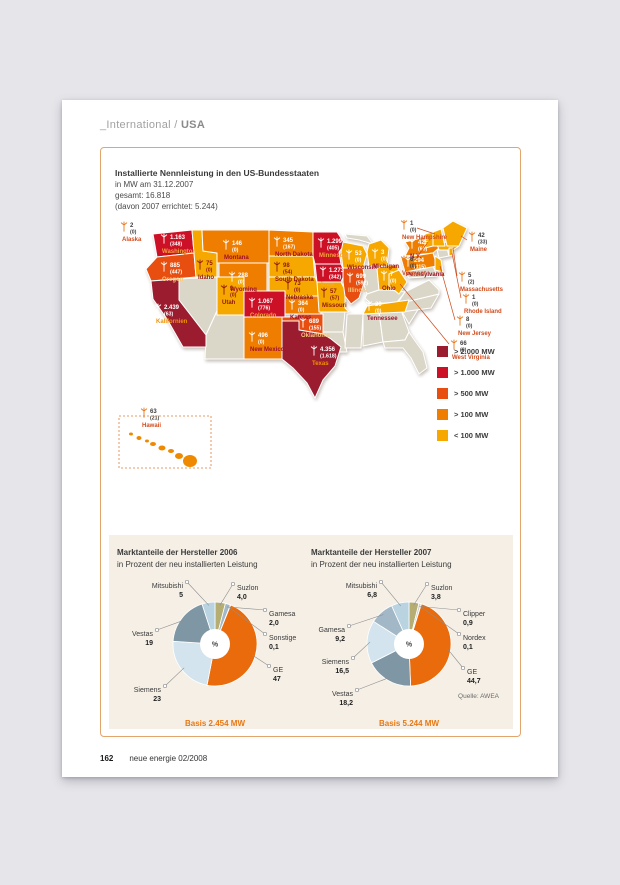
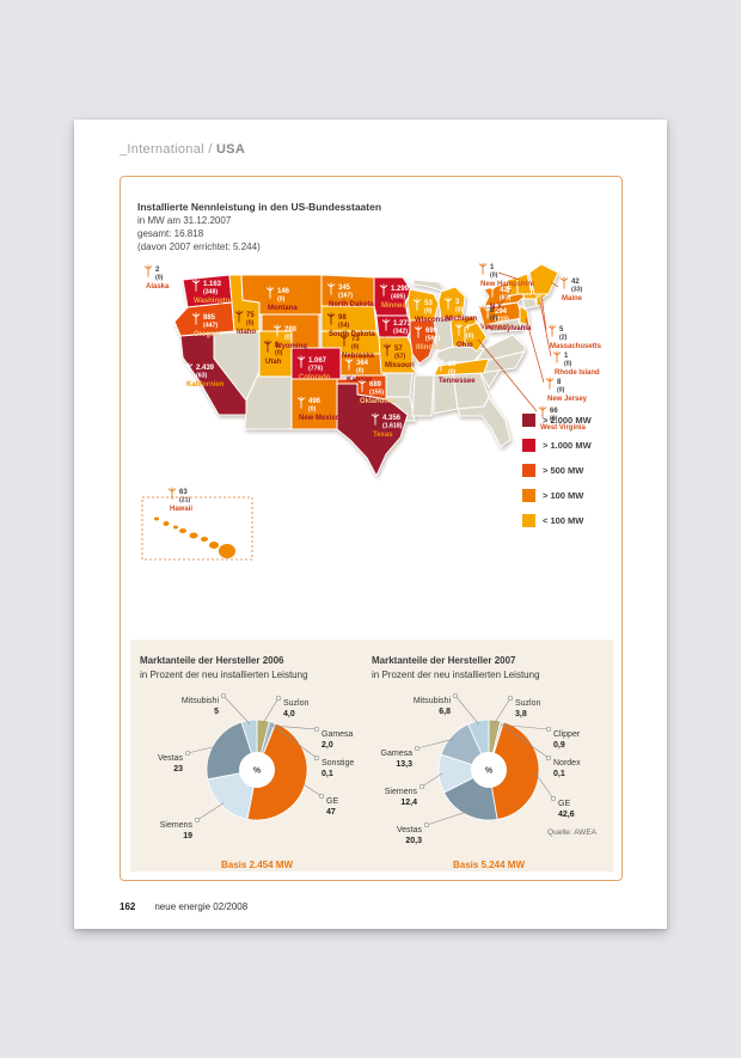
Marktanteile der Hersteller 2006/Siemens: 23 -> 19
Marktanteile der Hersteller 2006/Vestas: 19 -> 23
Marktanteile der Hersteller 2007/GE: 44,7 -> 42,6
Marktanteile der Hersteller 2007/Vestas: 18,2 -> 20,3
Marktanteile der Hersteller 2007/Siemens: 16,5 -> 12,4
Marktanteile der Hersteller 2007/Gamesa: 9,2 -> 13,3
